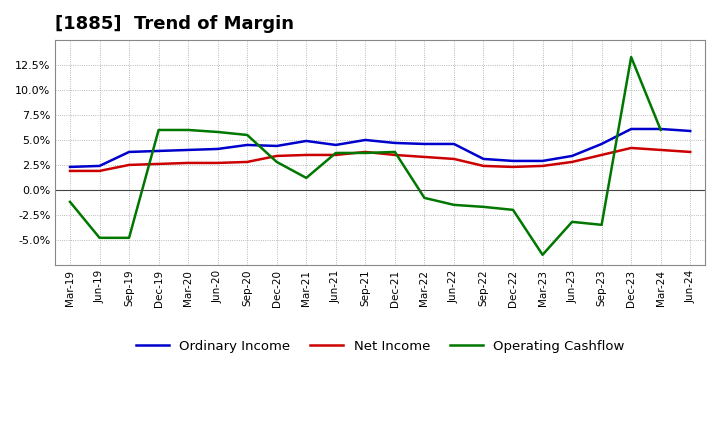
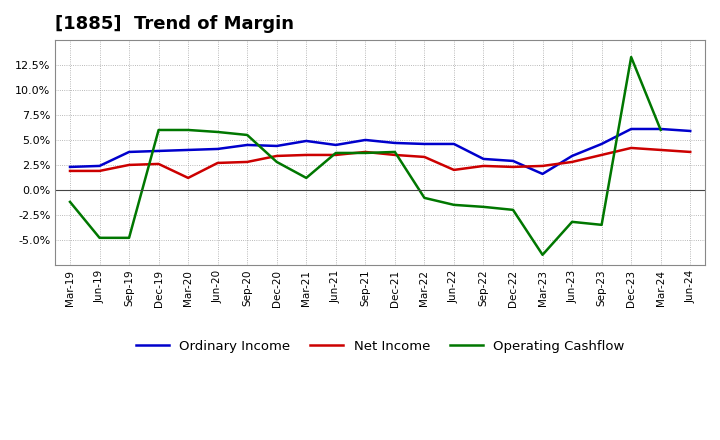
Net Income/Mar-20: 2.7% -> 1.2%
Net Income/Jun-22: 3.1% -> 2.0%
Ordinary Income/Mar-23: 2.9% -> 1.6%
